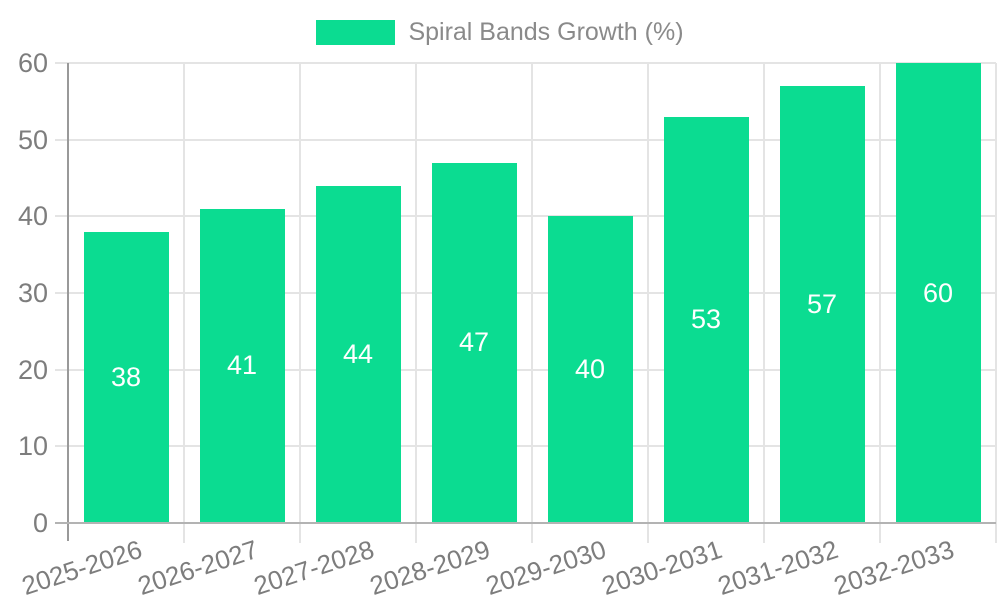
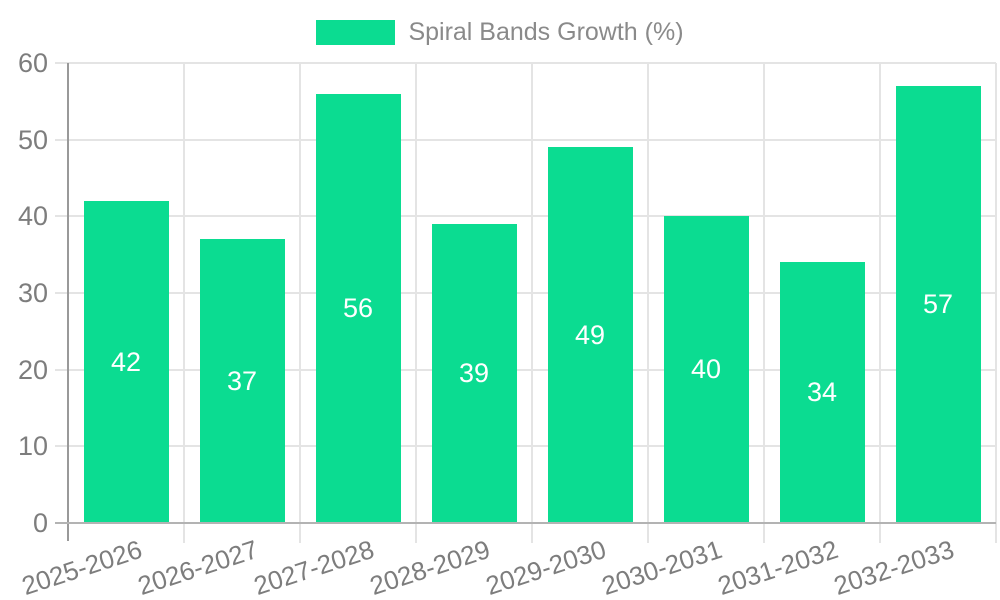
2025-2026: 38 -> 42
2026-2027: 41 -> 37
2027-2028: 44 -> 56
2028-2029: 47 -> 39
2029-2030: 40 -> 49
2030-2031: 53 -> 40
2031-2032: 57 -> 34
2032-2033: 60 -> 57
